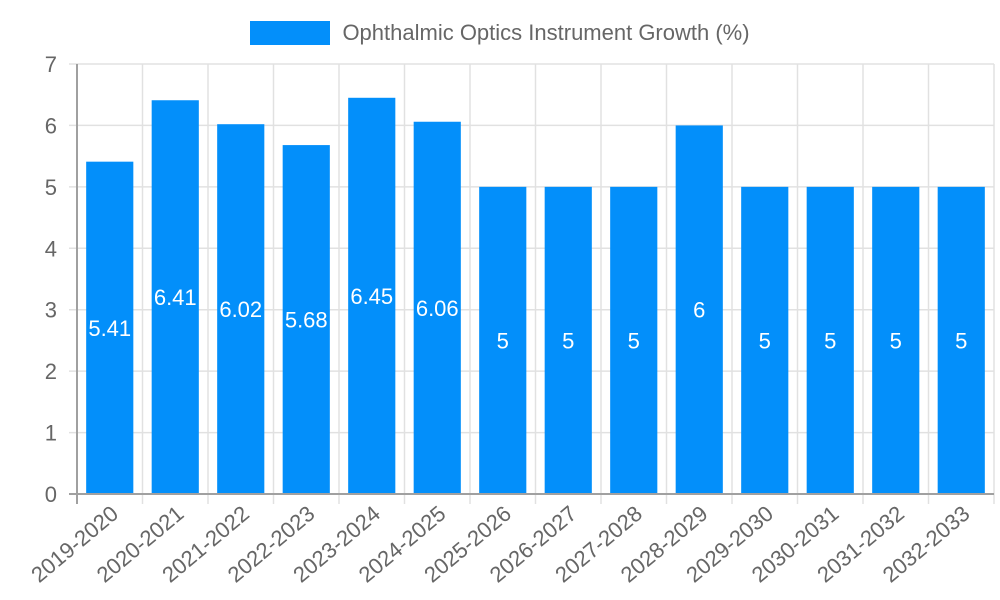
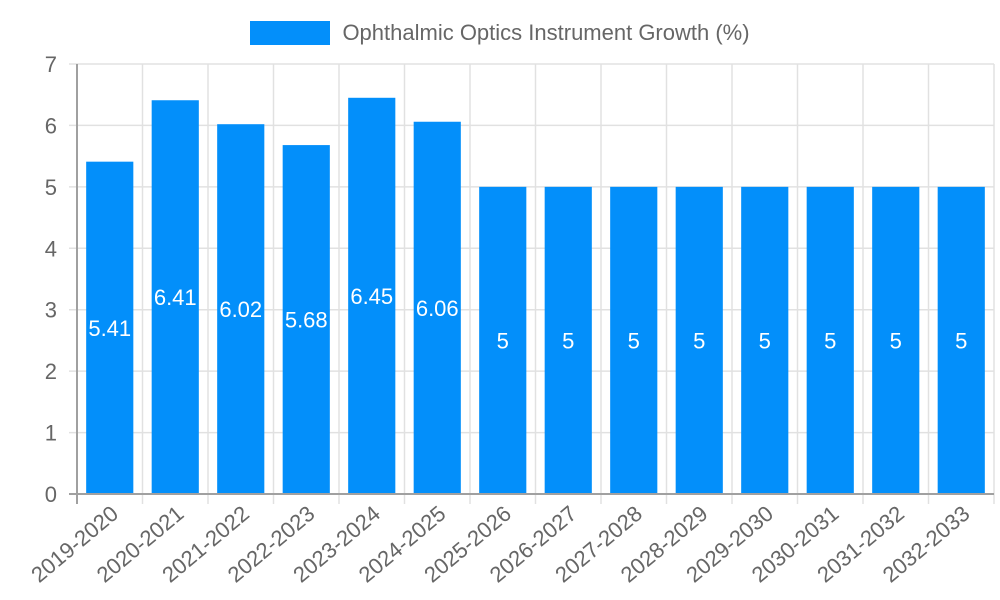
2028-2029: 6 -> 5
